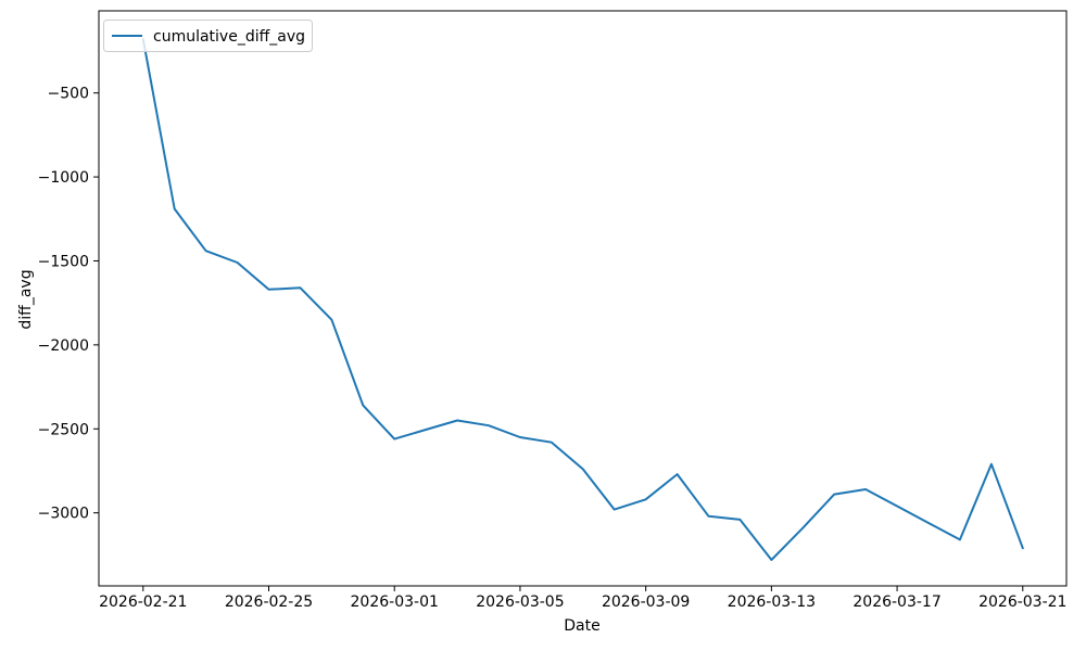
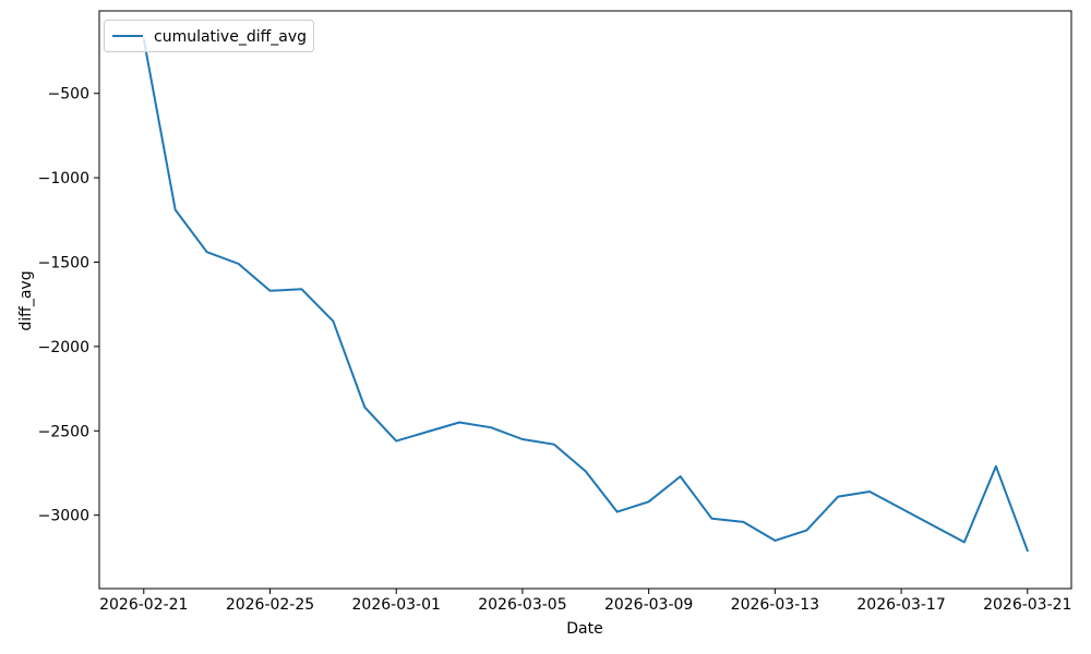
2026-03-13: -3280 -> -3150
